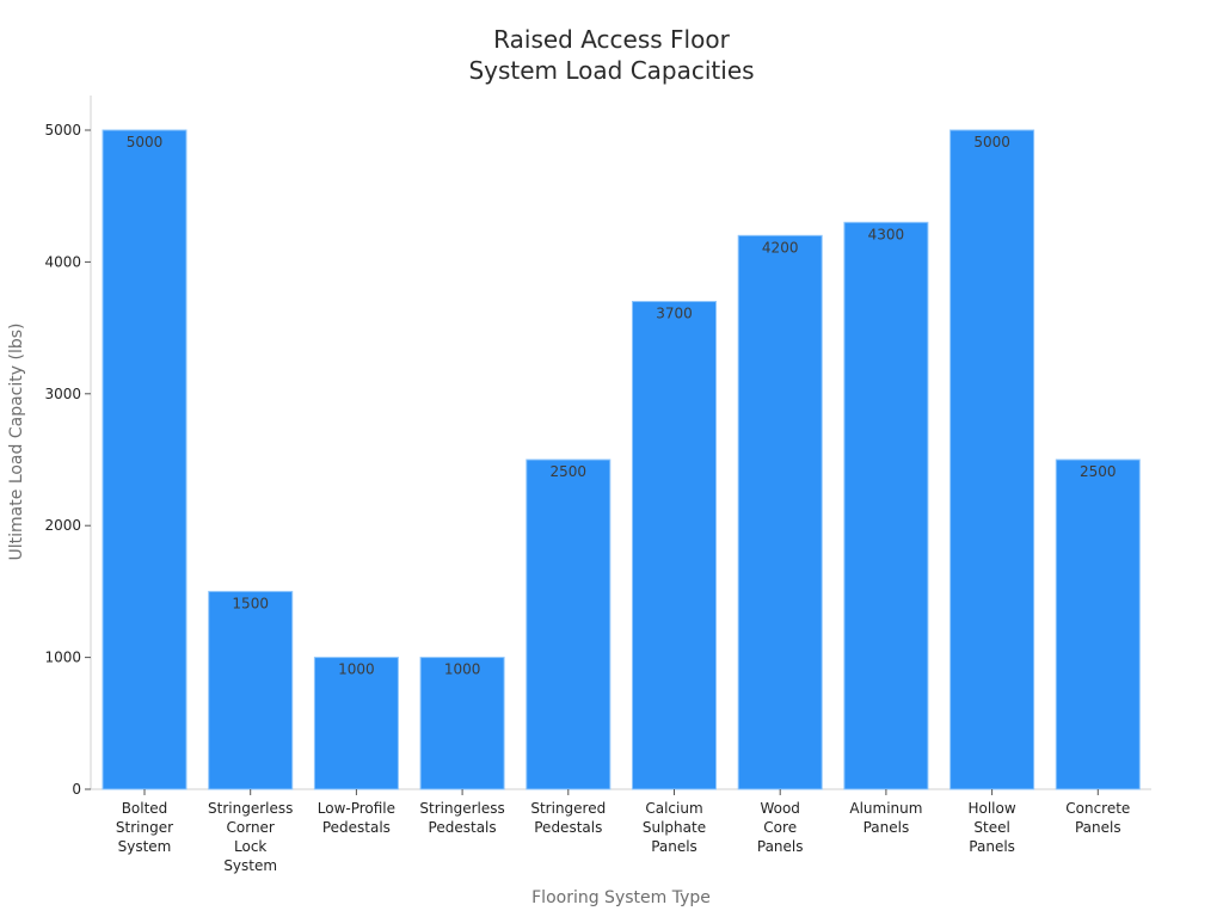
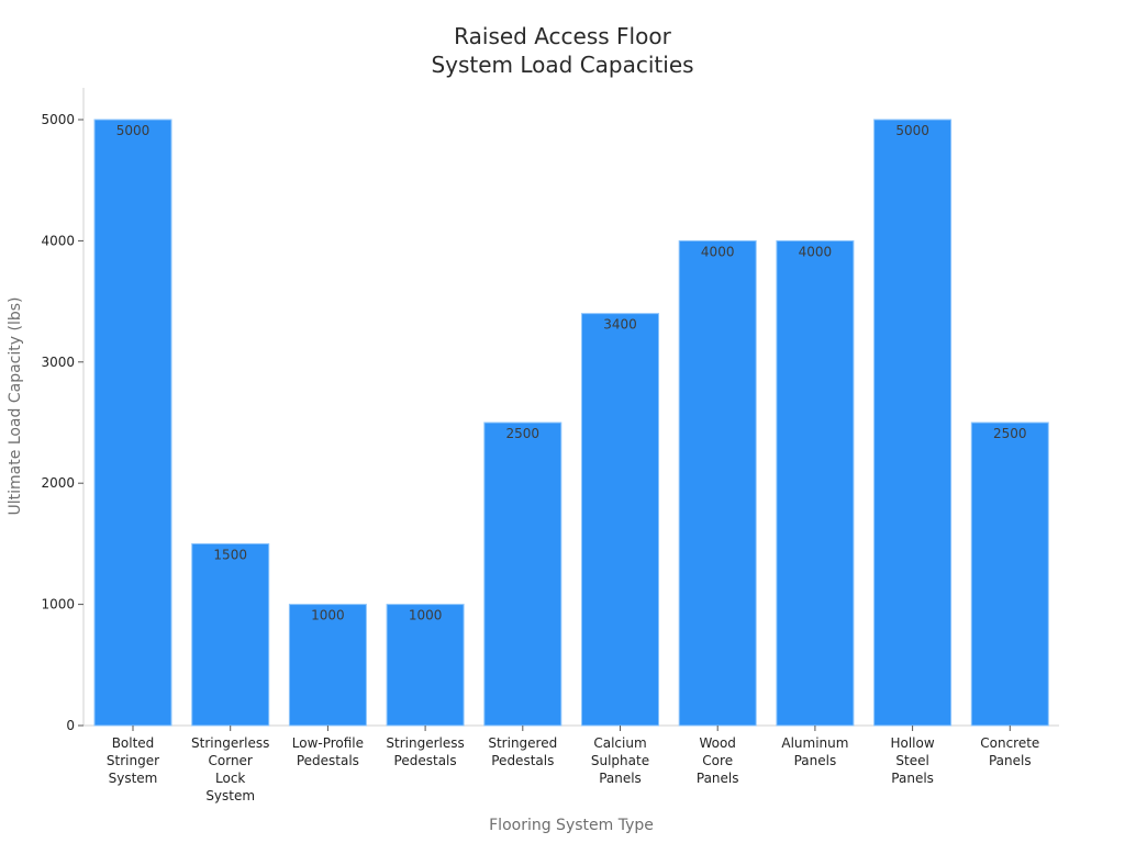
Calcium Sulphate Panels: 3700 -> 3400
Wood Core Panels: 4200 -> 4000
Aluminum Panels: 4300 -> 4000
